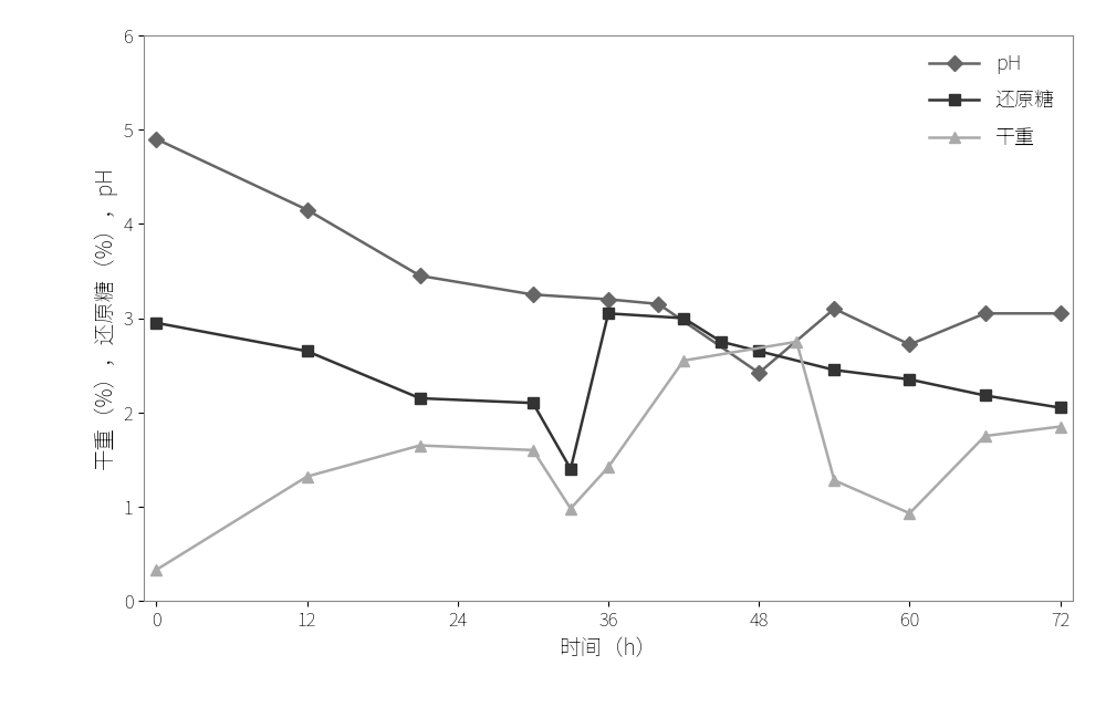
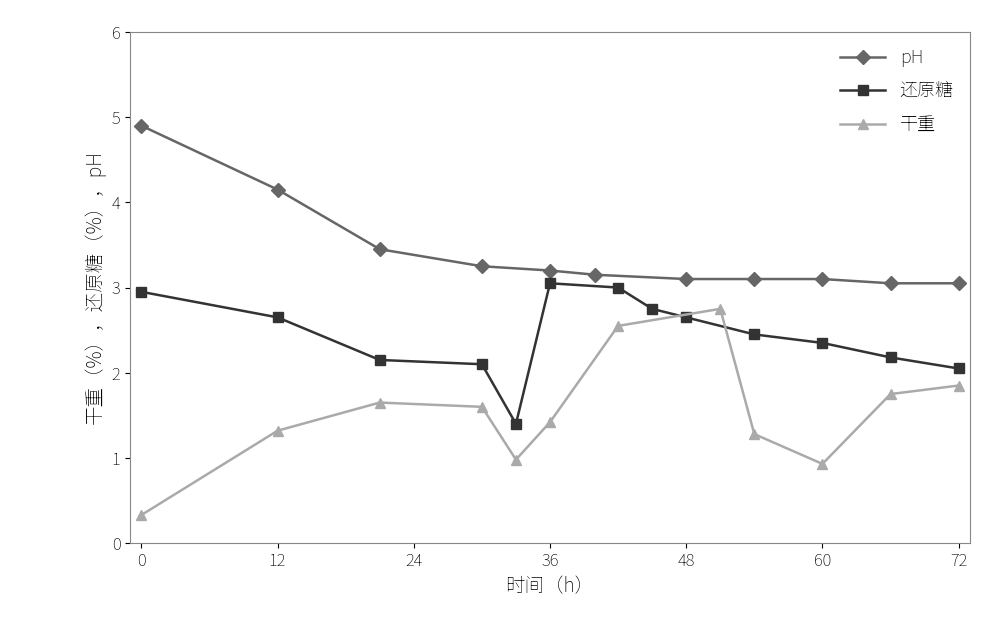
pH/48: 2.42 -> 3.10
pH/60: 2.72 -> 3.10
